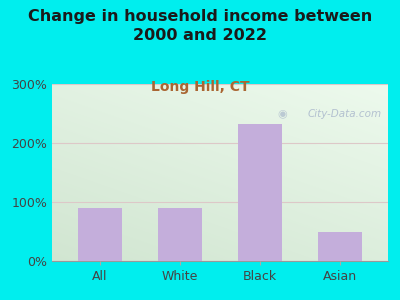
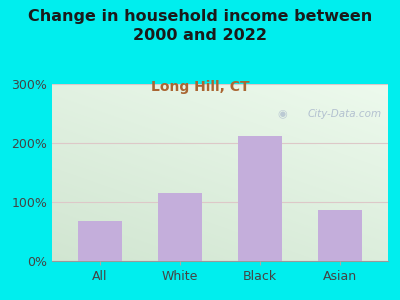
All: 90% -> 68%
White: 90% -> 116%
Black: 232% -> 212%
Asian: 50% -> 86%
